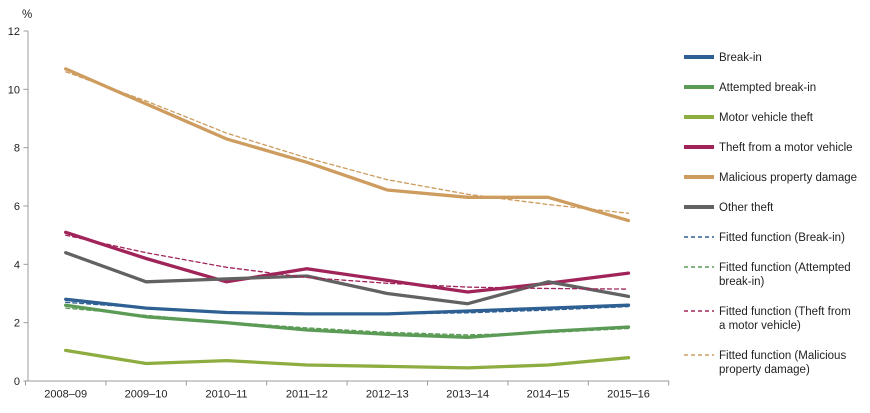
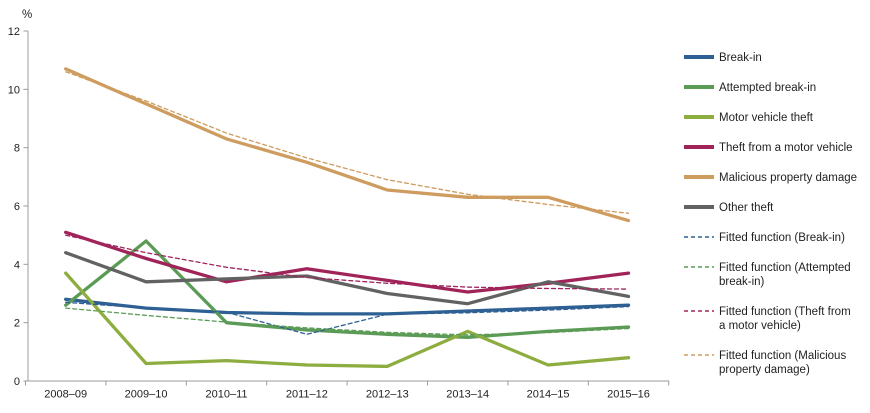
Motor vehicle theft/2008–09: 1.1 -> 3.7
Attempted break-in/2009–10: 2.2 -> 4.8
Fitted function (Break-in)/2011–12: 2.3 -> 1.6
Motor vehicle theft/2013–14: 0.5 -> 1.7
